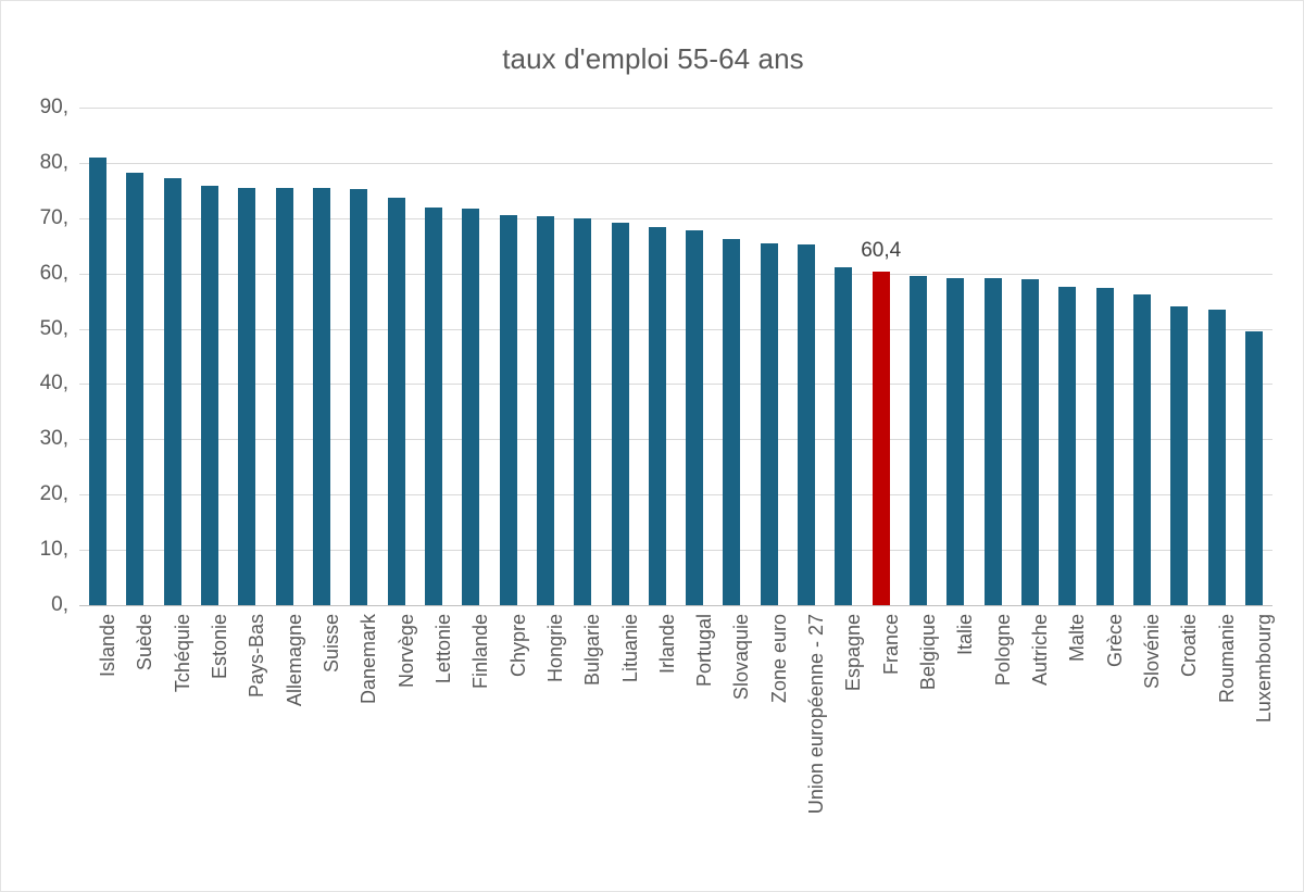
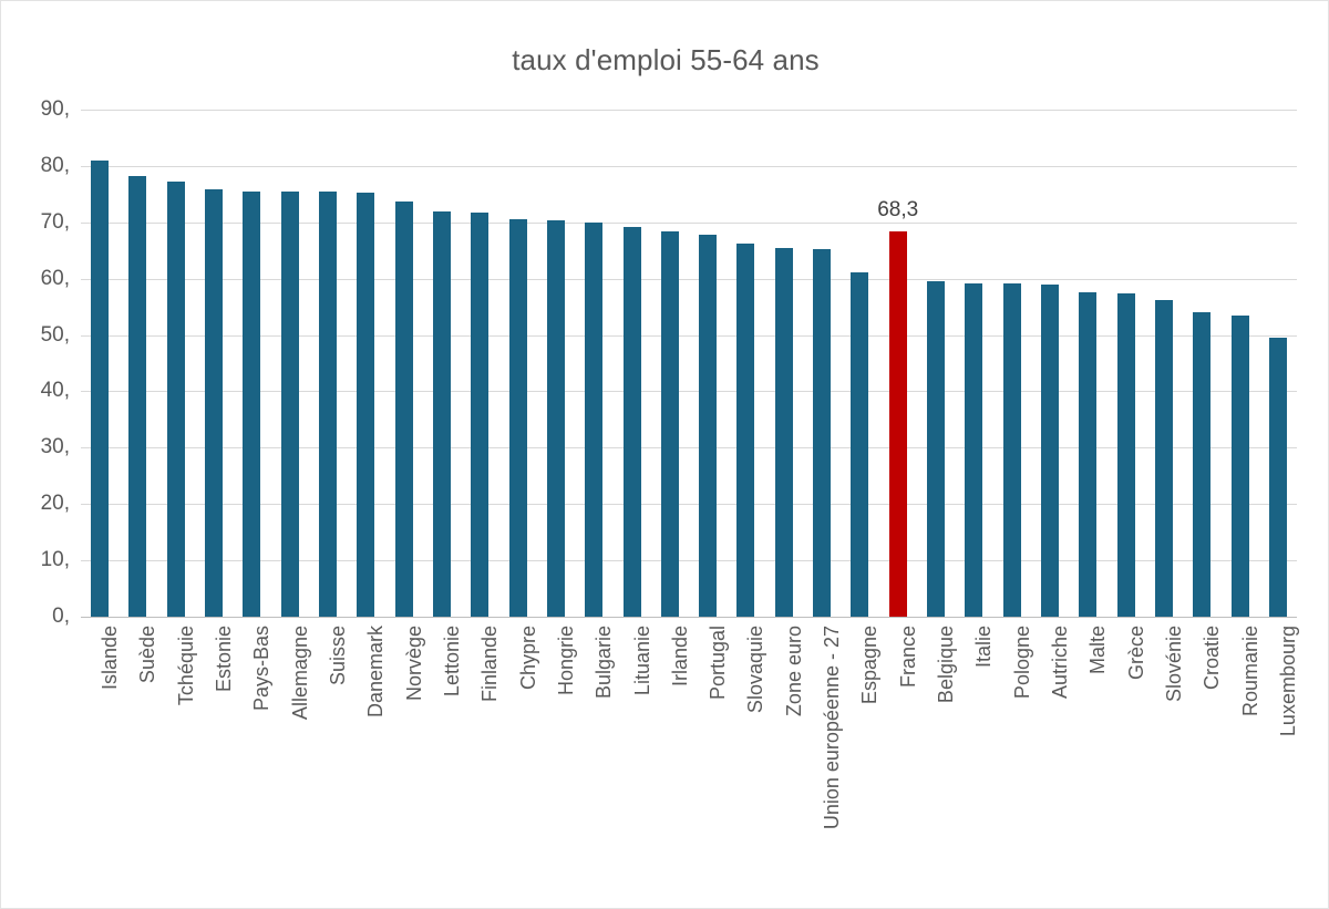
France: 60,4 -> 68,3
